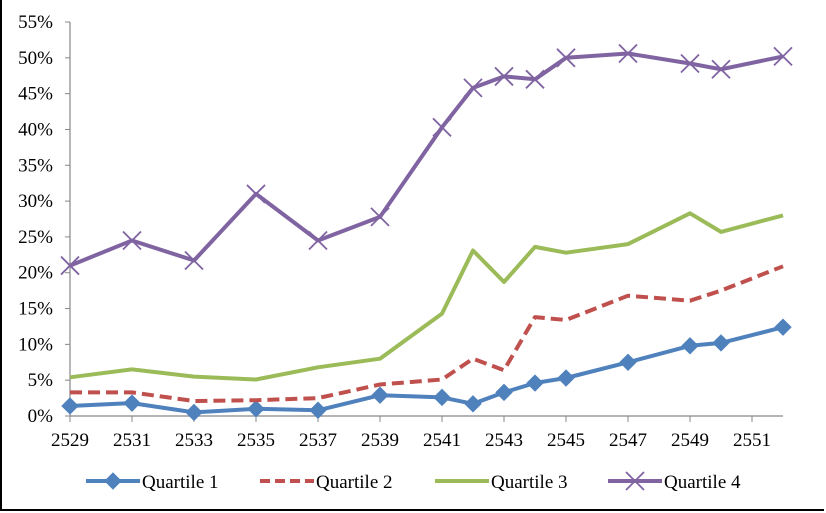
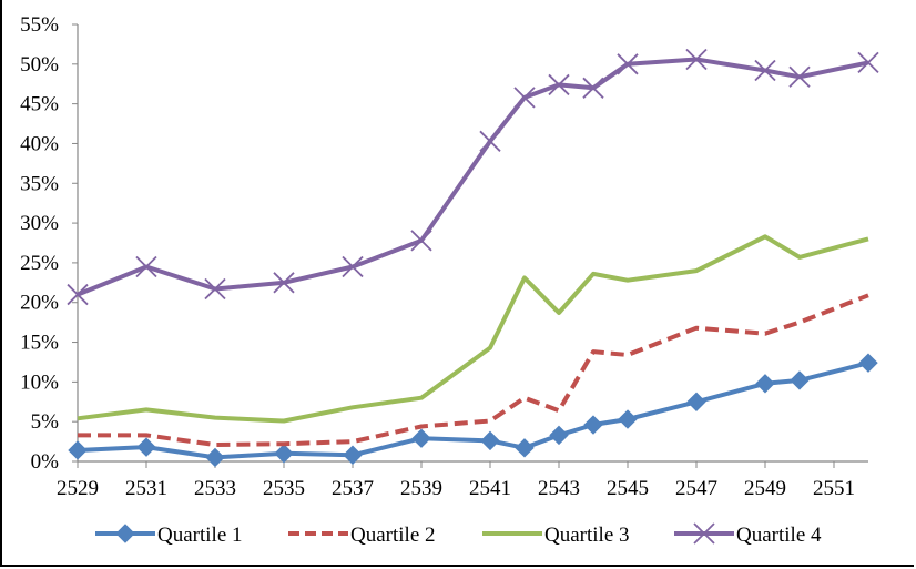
Quartile 4/2535: 31% -> 22%
